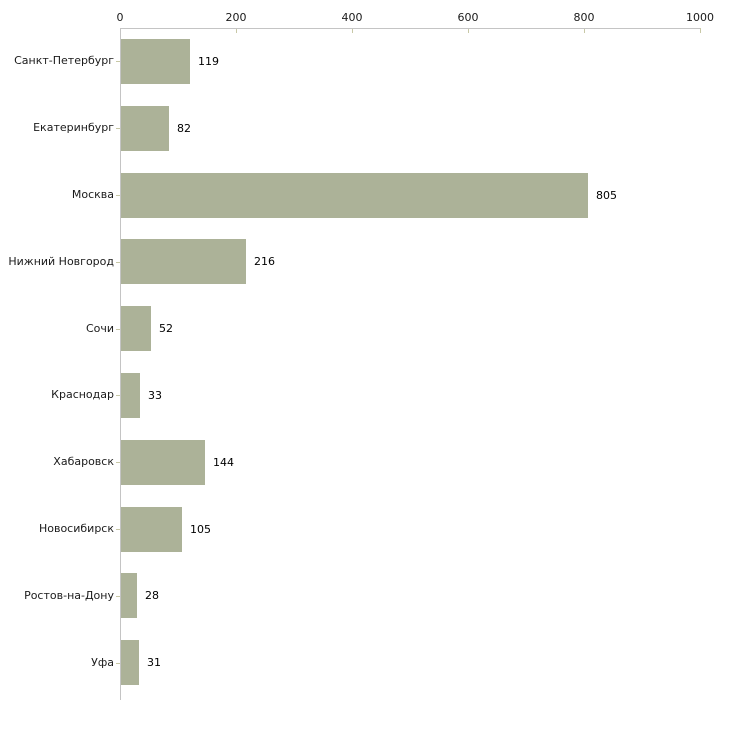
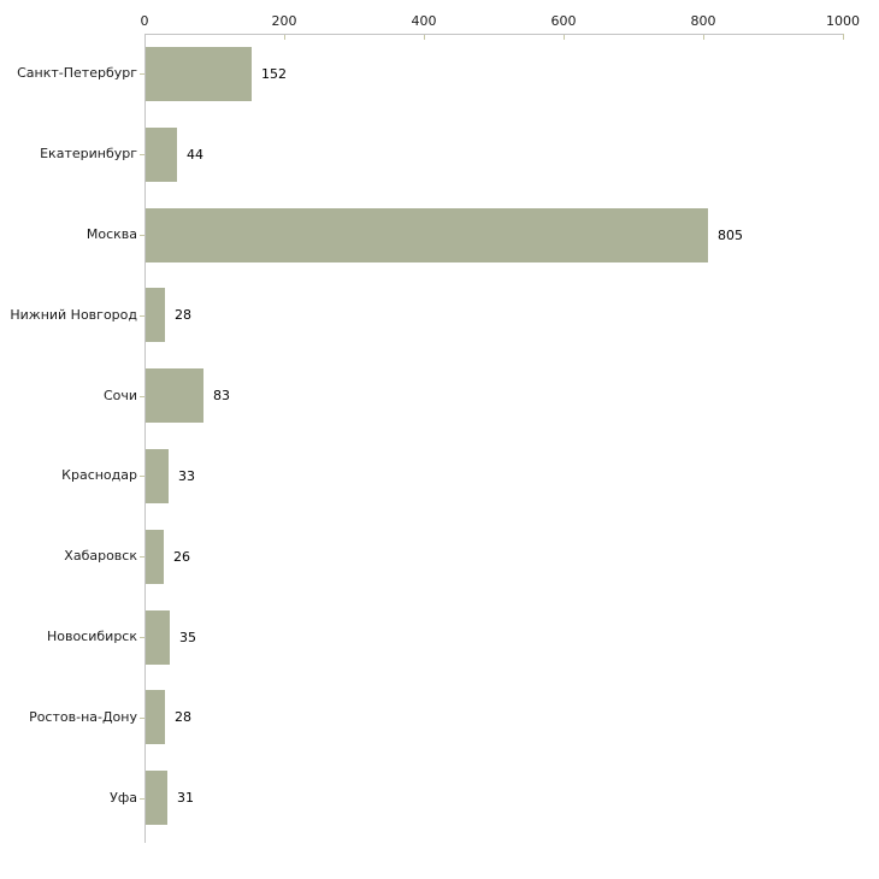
Санкт-Петербург: 119 -> 152
Екатеринбург: 82 -> 44
Нижний Новгород: 216 -> 28
Сочи: 52 -> 83
Хабаровск: 144 -> 26
Новосибирск: 105 -> 35
